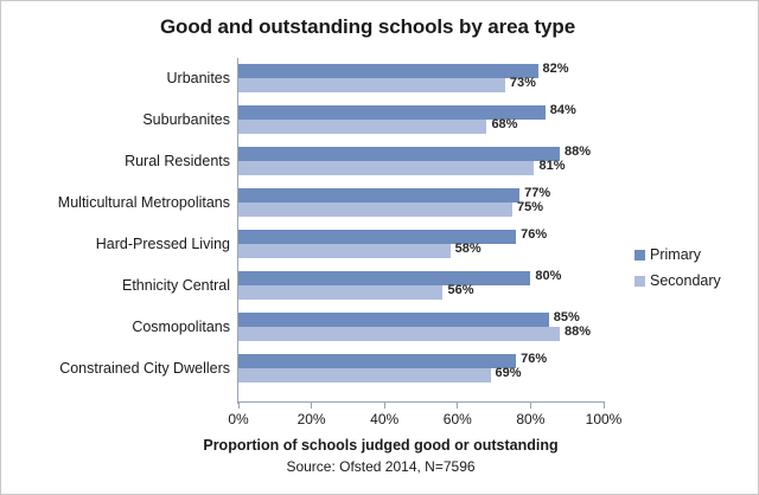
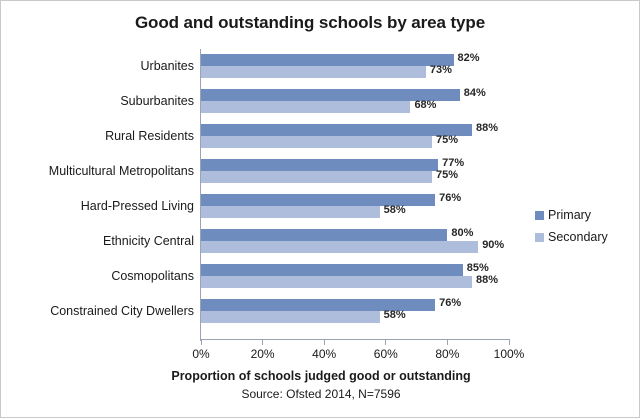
Secondary/Rural Residents: 81% -> 75%
Secondary/Ethnicity Central: 56% -> 90%
Secondary/Constrained City Dwellers: 69% -> 58%
